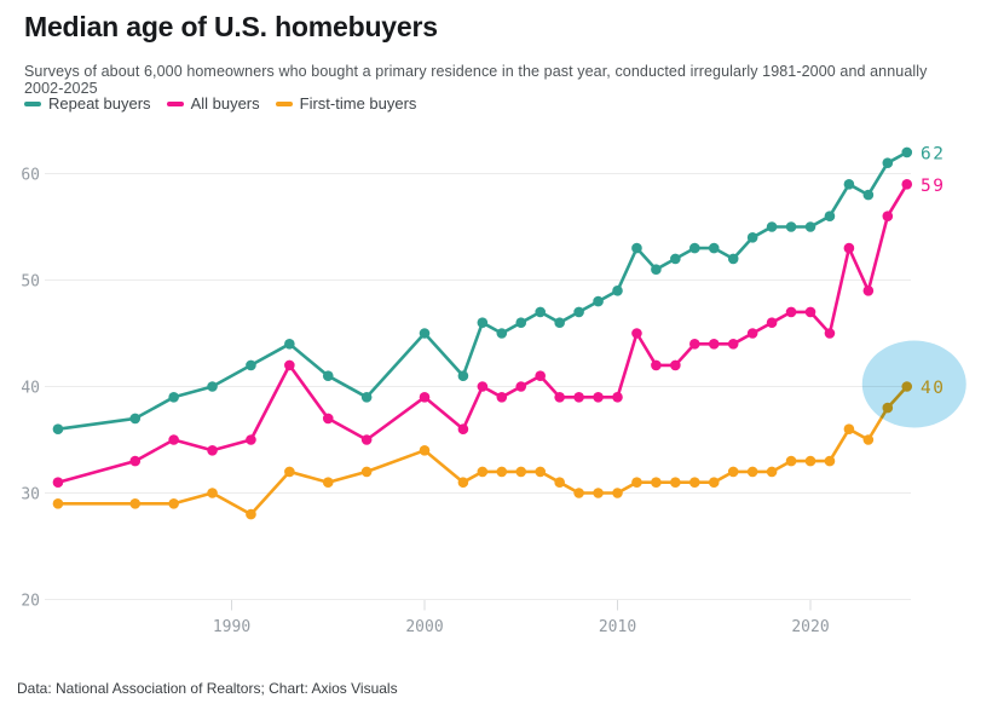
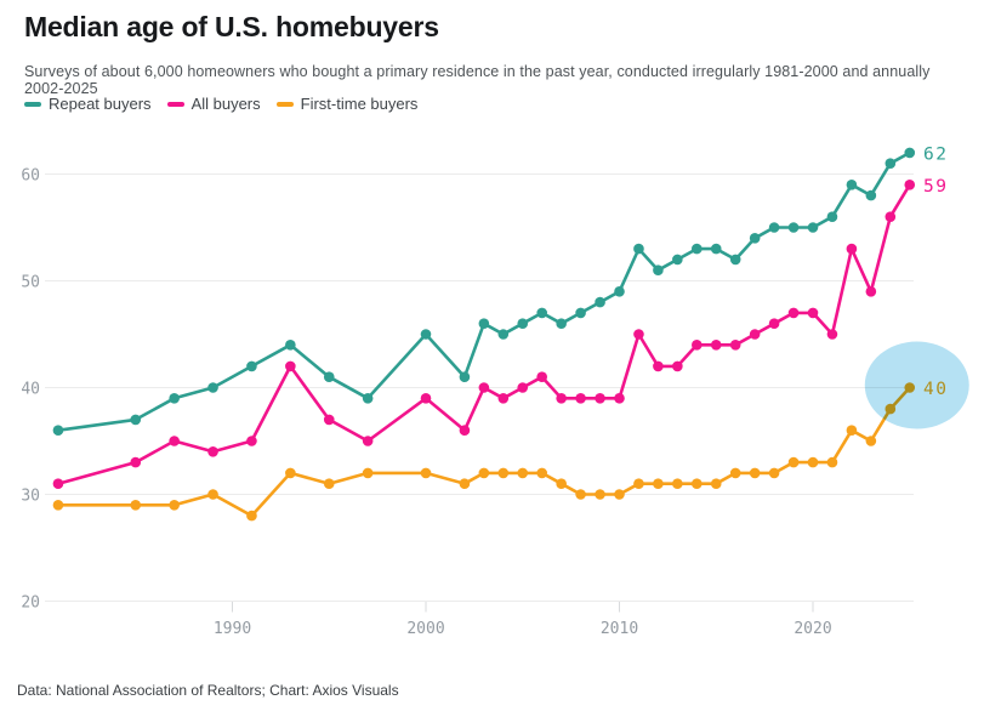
First-time buyers/2000: 34 -> 32
